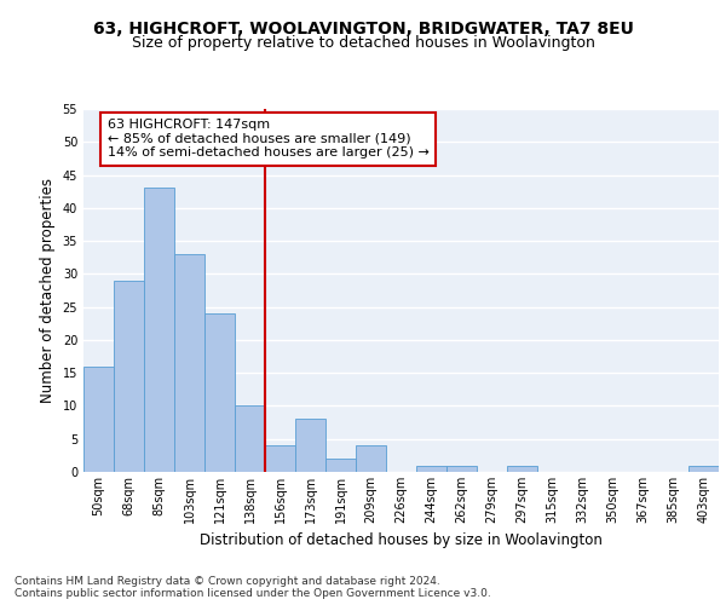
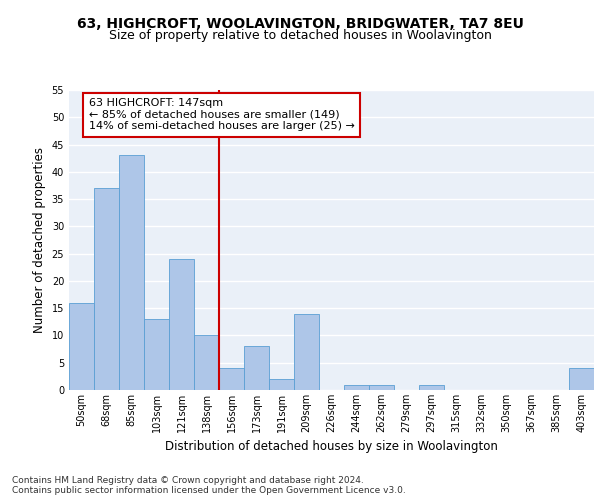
68sqm: 29 -> 37
103sqm: 33 -> 13
209sqm: 4 -> 14
403sqm: 1 -> 4
